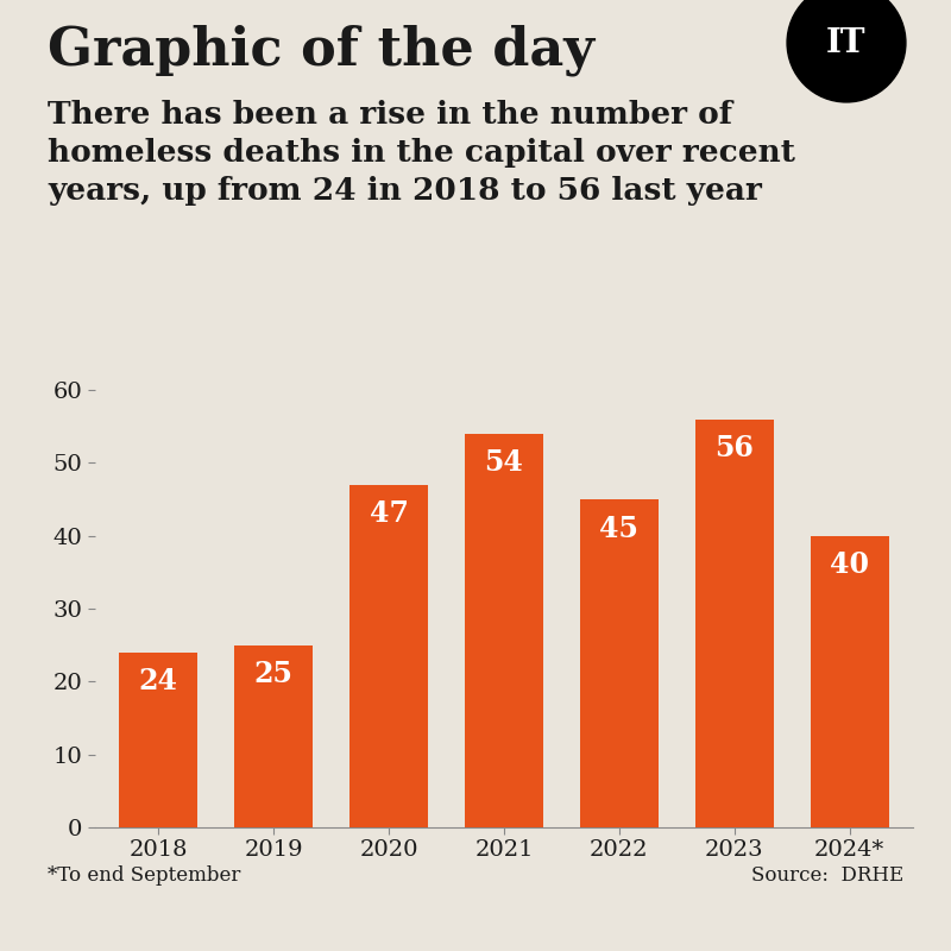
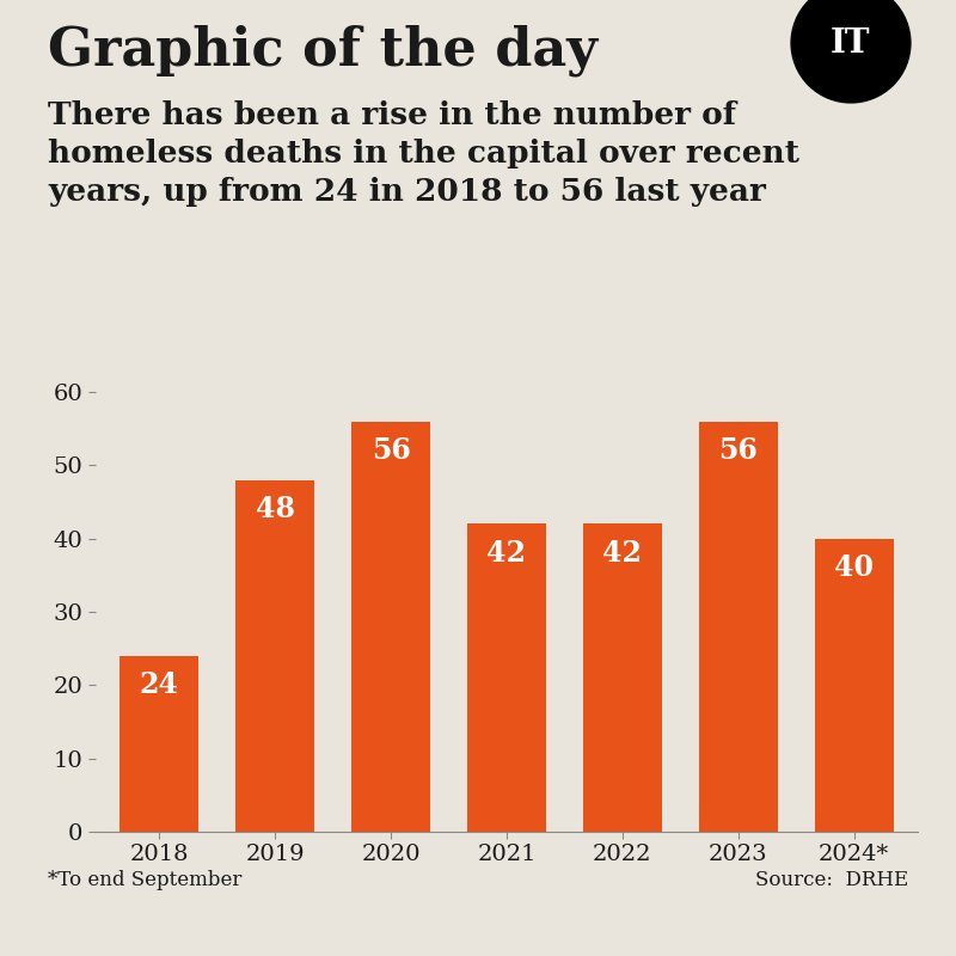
2019: 25 -> 48
2020: 47 -> 56
2021: 54 -> 42
2022: 45 -> 42
